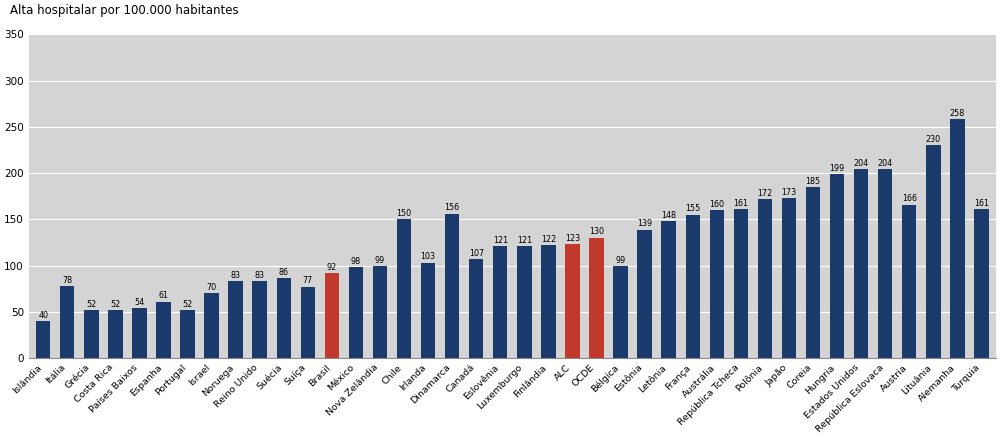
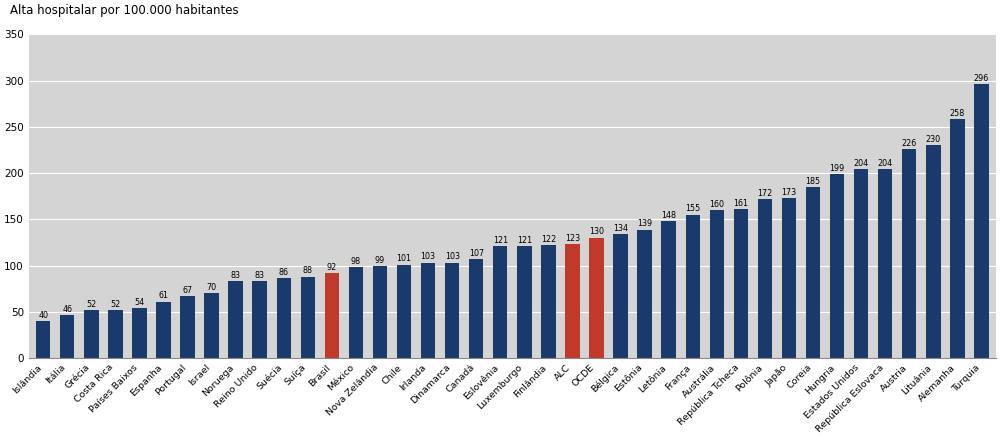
Itália: 78 -> 46
Portugal: 52 -> 67
Suíça: 77 -> 88
Chile: 150 -> 101
Dinamarca: 156 -> 103
Bélgica: 99 -> 134
Austria: 166 -> 226
Turquia: 161 -> 296
